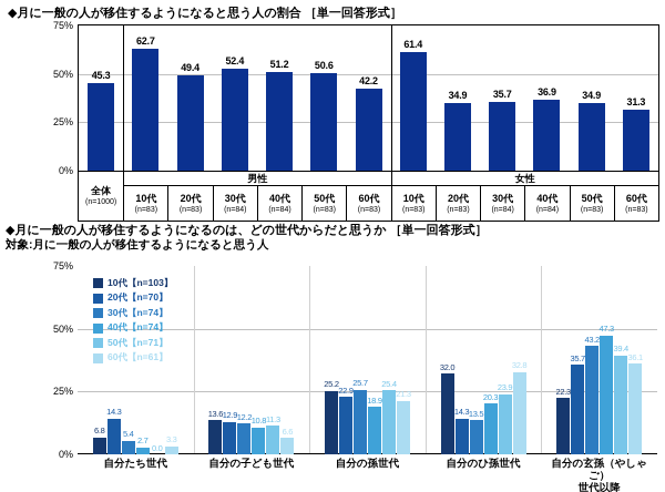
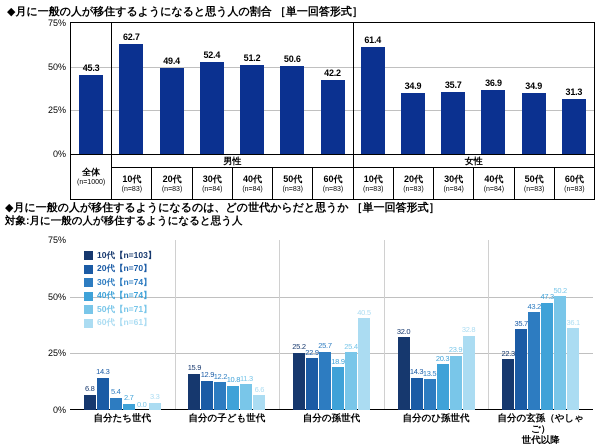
◆月に一般の人が移住するようになるのは、どの世代からだと思うか ［単一回答形式］/10代【n=103】/自分の子ども世代: 13.6 -> 15.9
◆月に一般の人が移住するようになるのは、どの世代からだと思うか ［単一回答形式］/60代【n=61】/自分の孫世代: 21.3 -> 40.5
◆月に一般の人が移住するようになるのは、どの世代からだと思うか ［単一回答形式］/50代【n=71】/自分の玄孫（やしゃご） 世代以降: 39.4 -> 50.2
